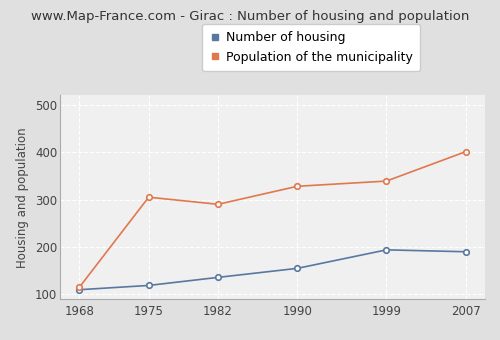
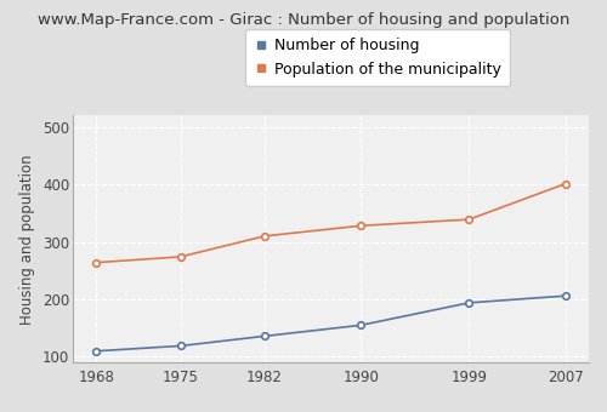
Population of the municipality/1968: 115 -> 264
Population of the municipality/1975: 305 -> 274
Population of the municipality/1982: 290 -> 310
Number of housing/2007: 190 -> 206
